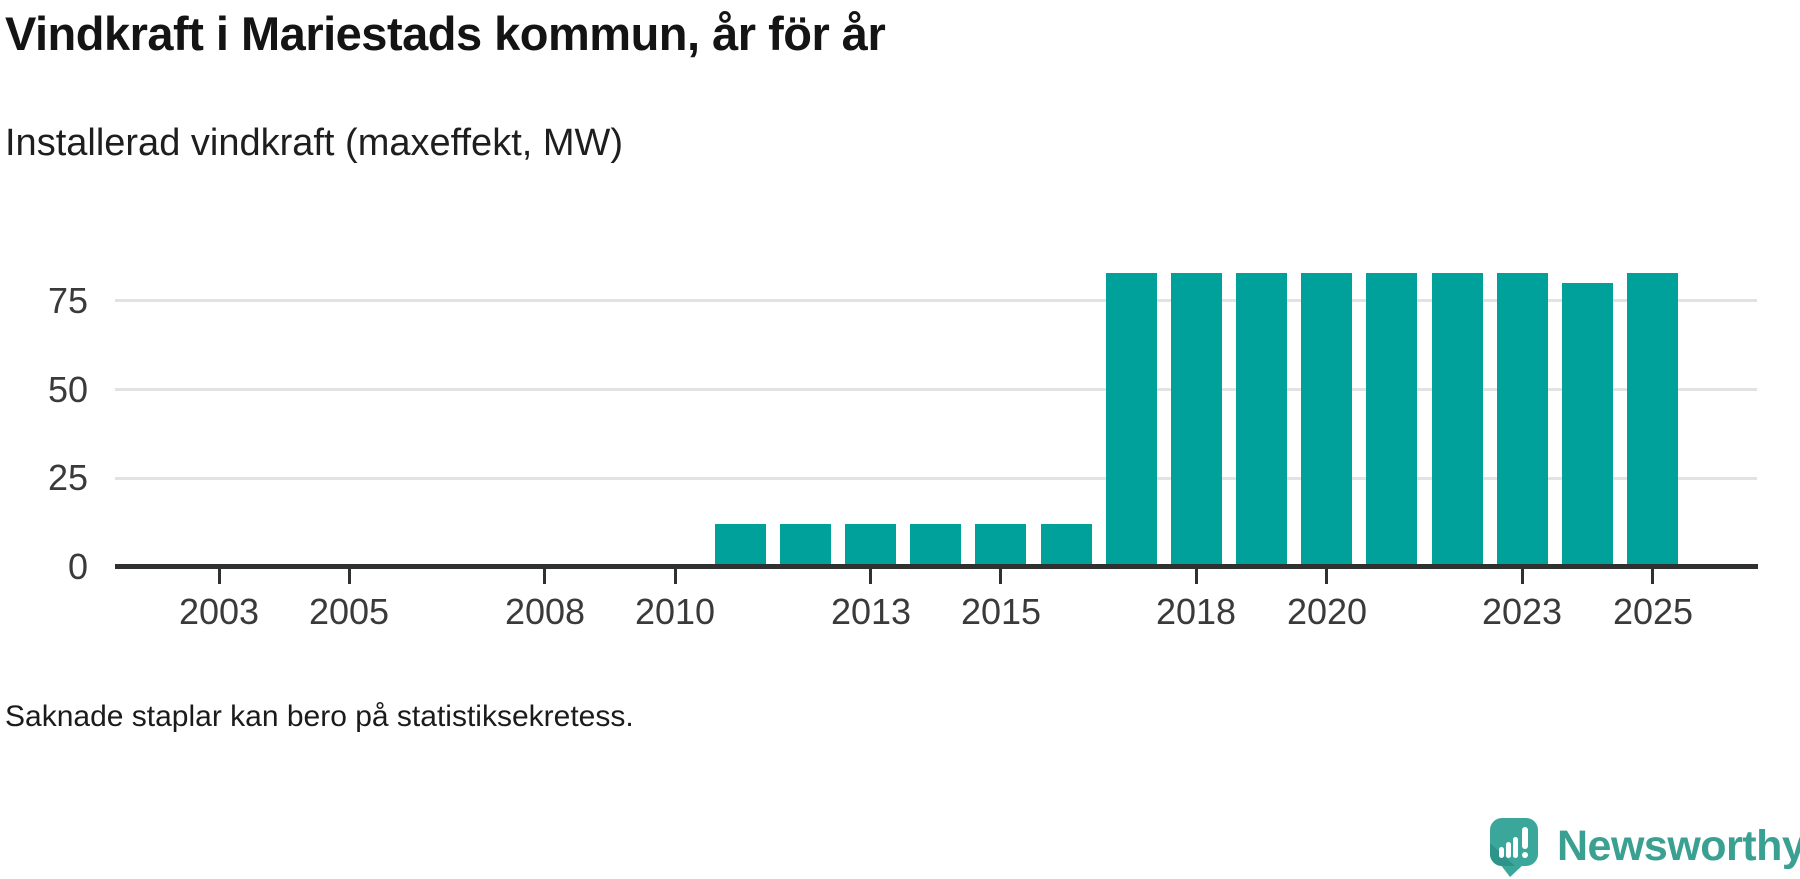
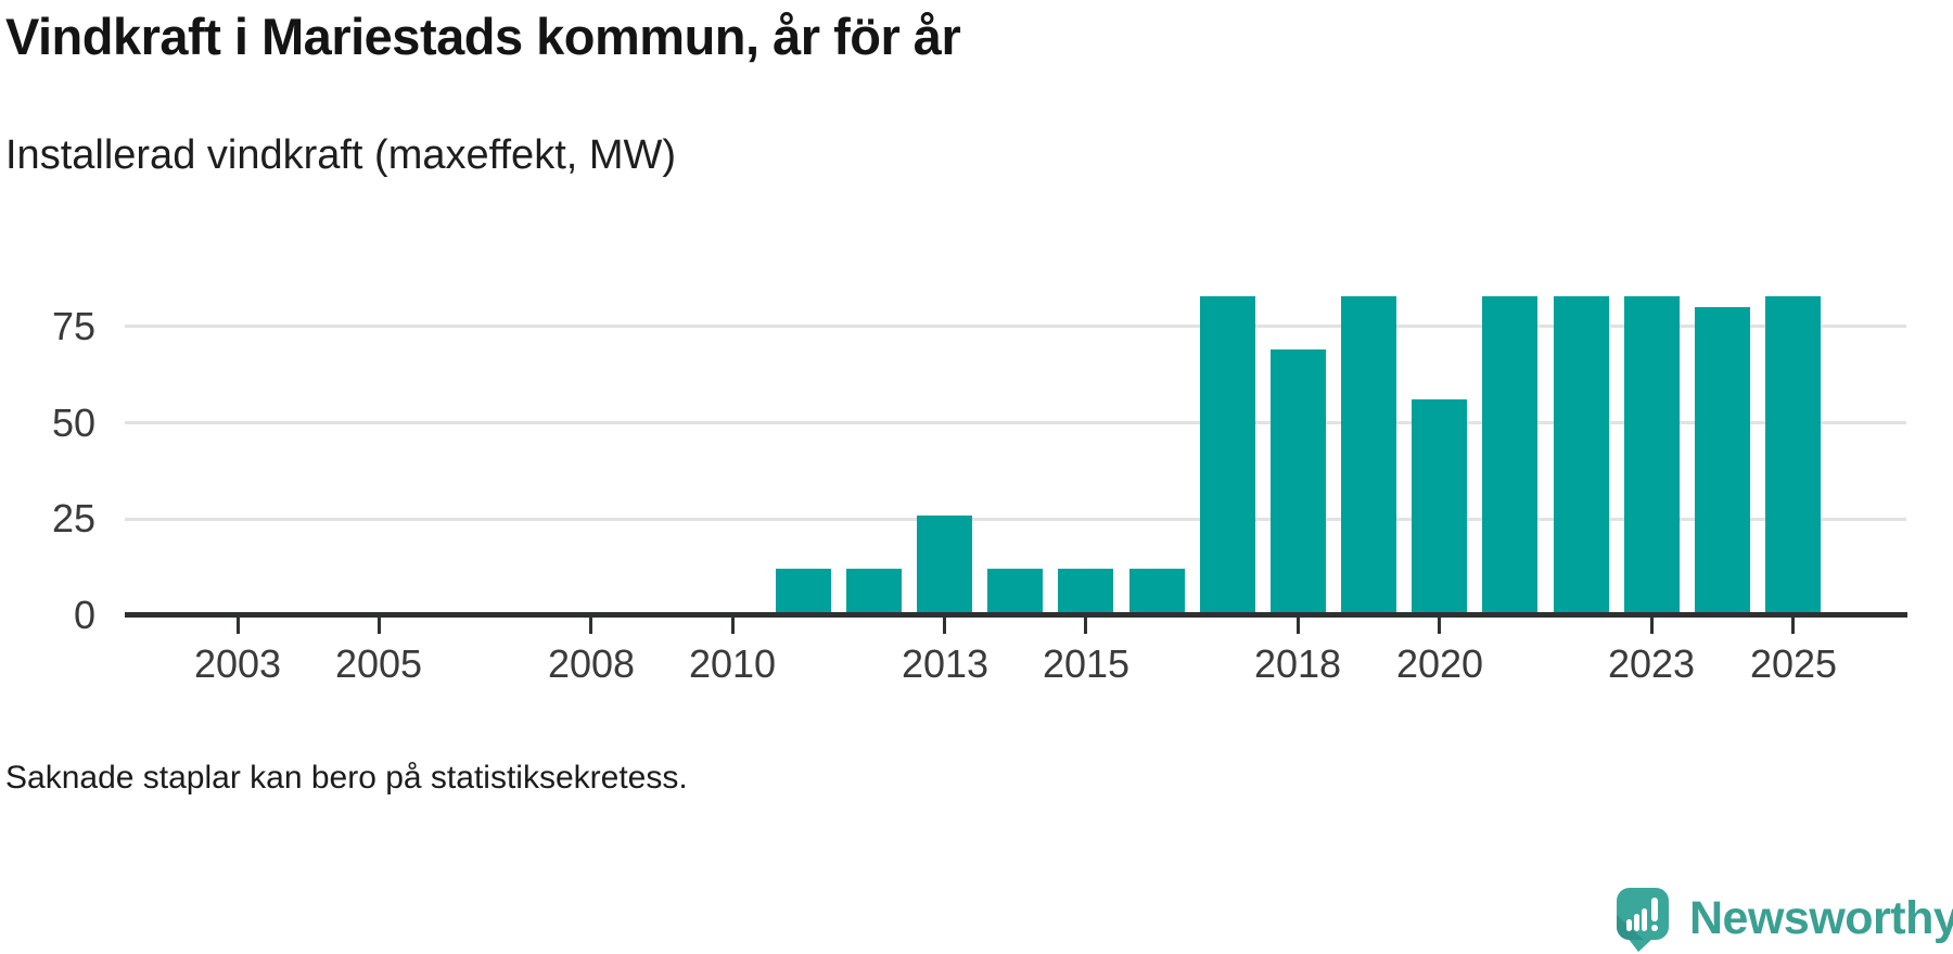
2013: 12 -> 26
2018: 83 -> 69
2020: 83 -> 56
